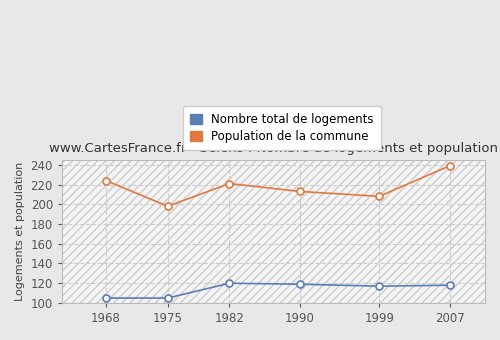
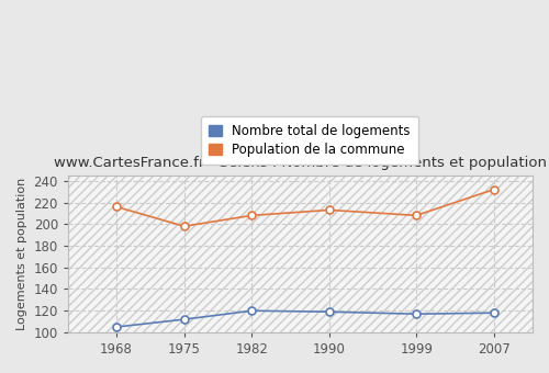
Population de la commune/1968: 224 -> 216
Nombre total de logements/1975: 105 -> 112
Population de la commune/1982: 221 -> 208
Population de la commune/2007: 239 -> 232
